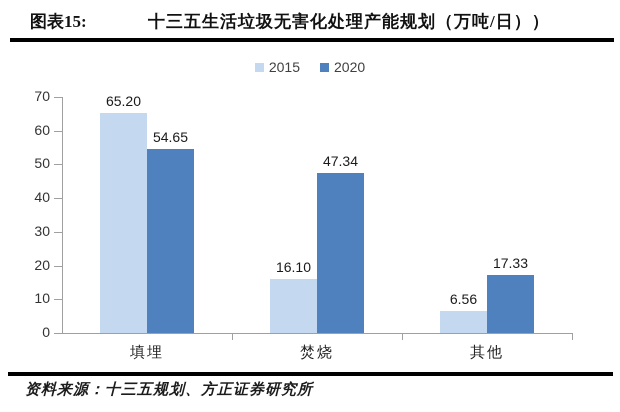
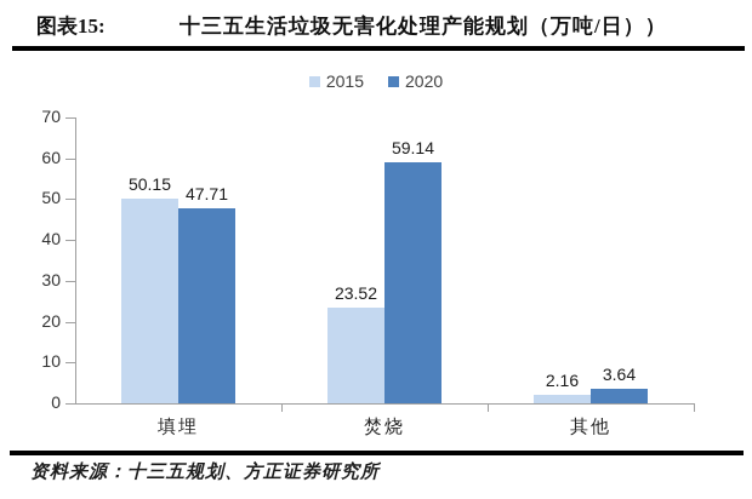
2015/填埋: 65.20 -> 50.15
2020/填埋: 54.65 -> 47.71
2015/焚烧: 16.10 -> 23.52
2020/焚烧: 47.34 -> 59.14
2015/其他: 6.56 -> 2.16
2020/其他: 17.33 -> 3.64
